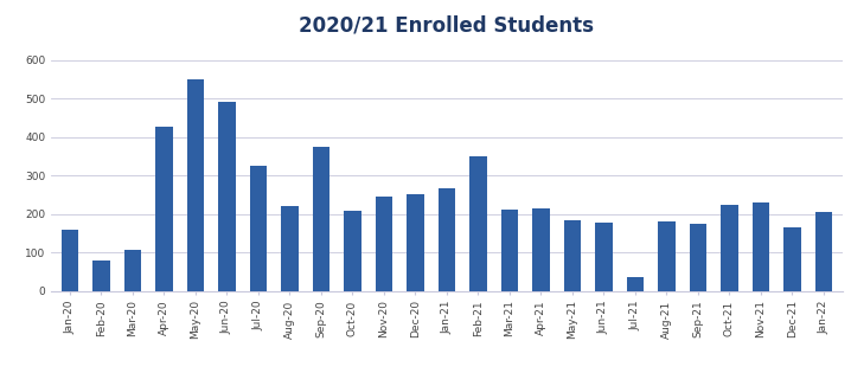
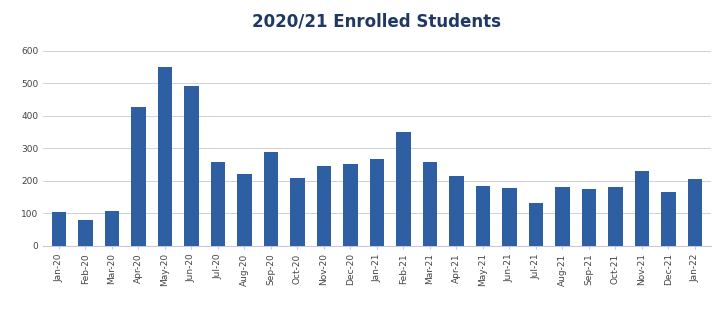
Jan-20: 160 -> 105
Jul-20: 325 -> 258
Sep-20: 375 -> 288
Mar-21: 210 -> 258
Jul-21: 35 -> 130
Oct-21: 225 -> 182
